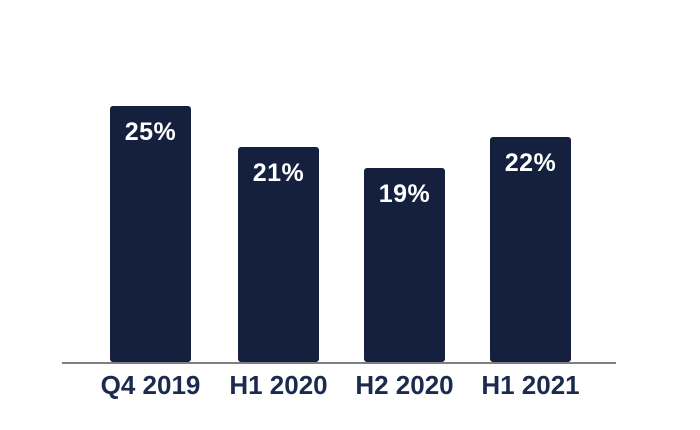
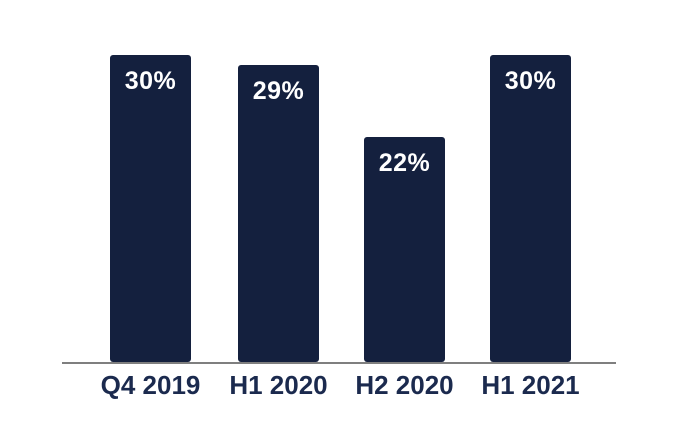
Q4 2019: 25% -> 30%
H1 2020: 21% -> 29%
H2 2020: 19% -> 22%
H1 2021: 22% -> 30%
